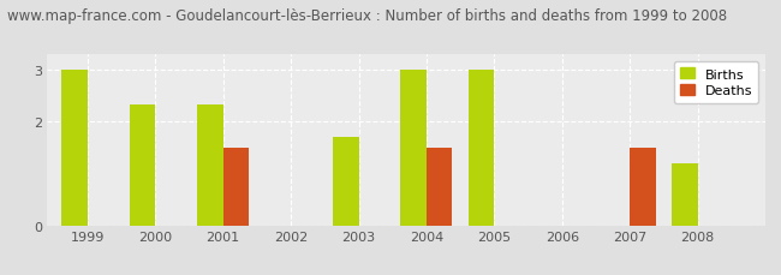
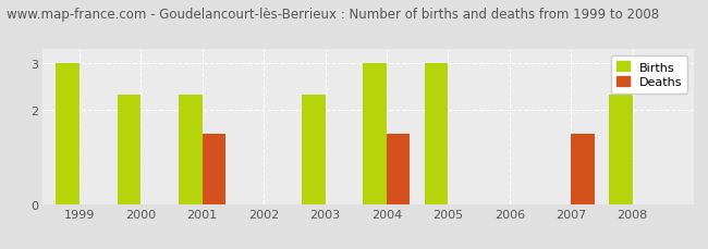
Births/2003: 1.70 -> 2.33
Births/2008: 1.20 -> 2.33
